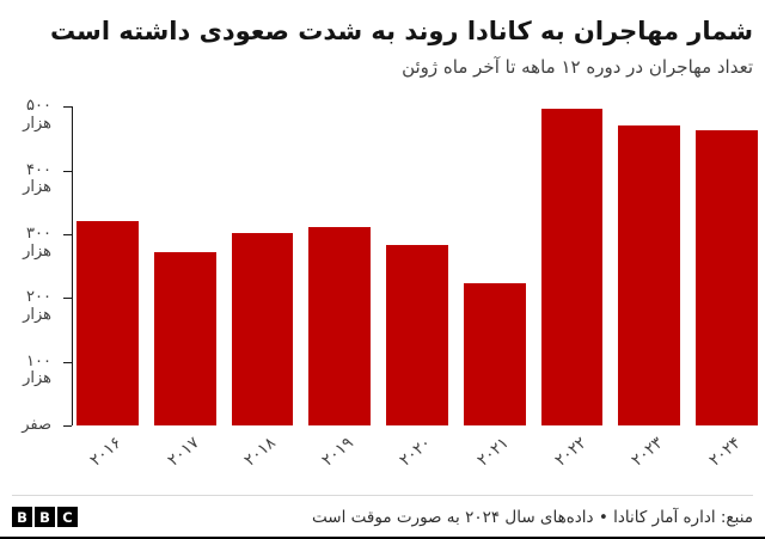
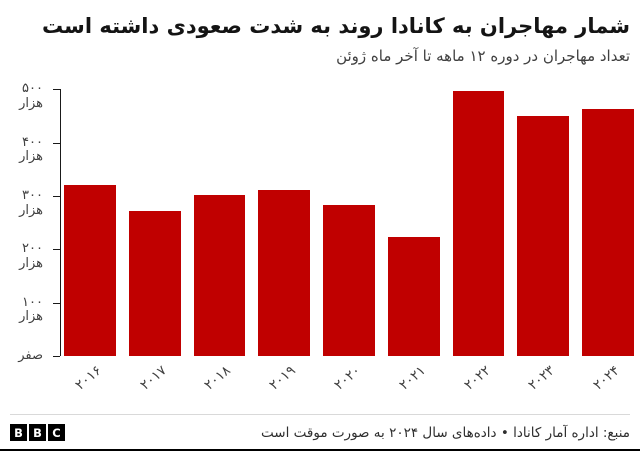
۲۰۲۳: 470 -> 450
